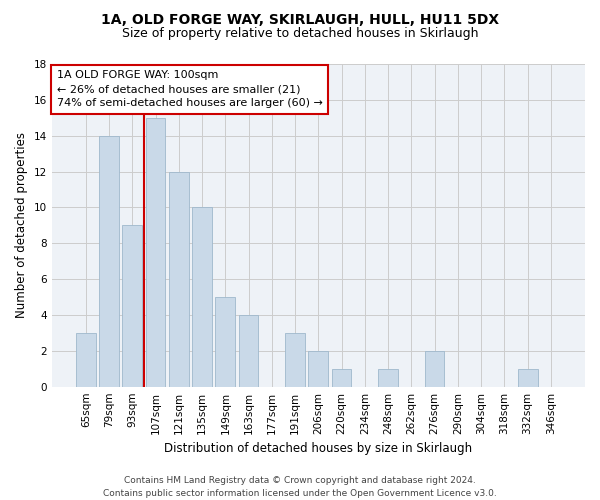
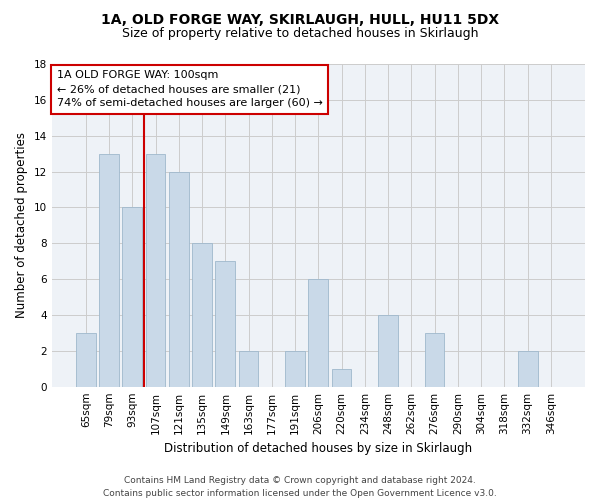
79sqm: 14 -> 13
93sqm: 9 -> 10
107sqm: 15 -> 13
135sqm: 10 -> 8
149sqm: 5 -> 7
163sqm: 4 -> 2
191sqm: 3 -> 2
206sqm: 2 -> 6
248sqm: 1 -> 4
276sqm: 2 -> 3
332sqm: 1 -> 2
